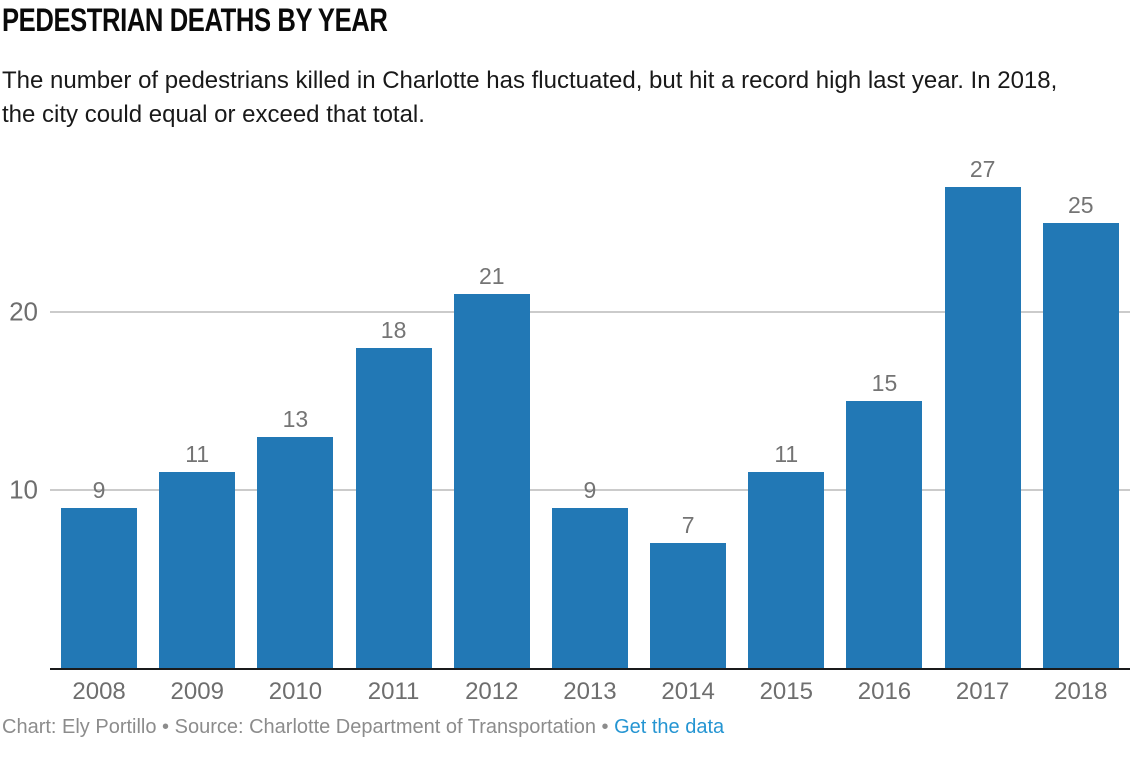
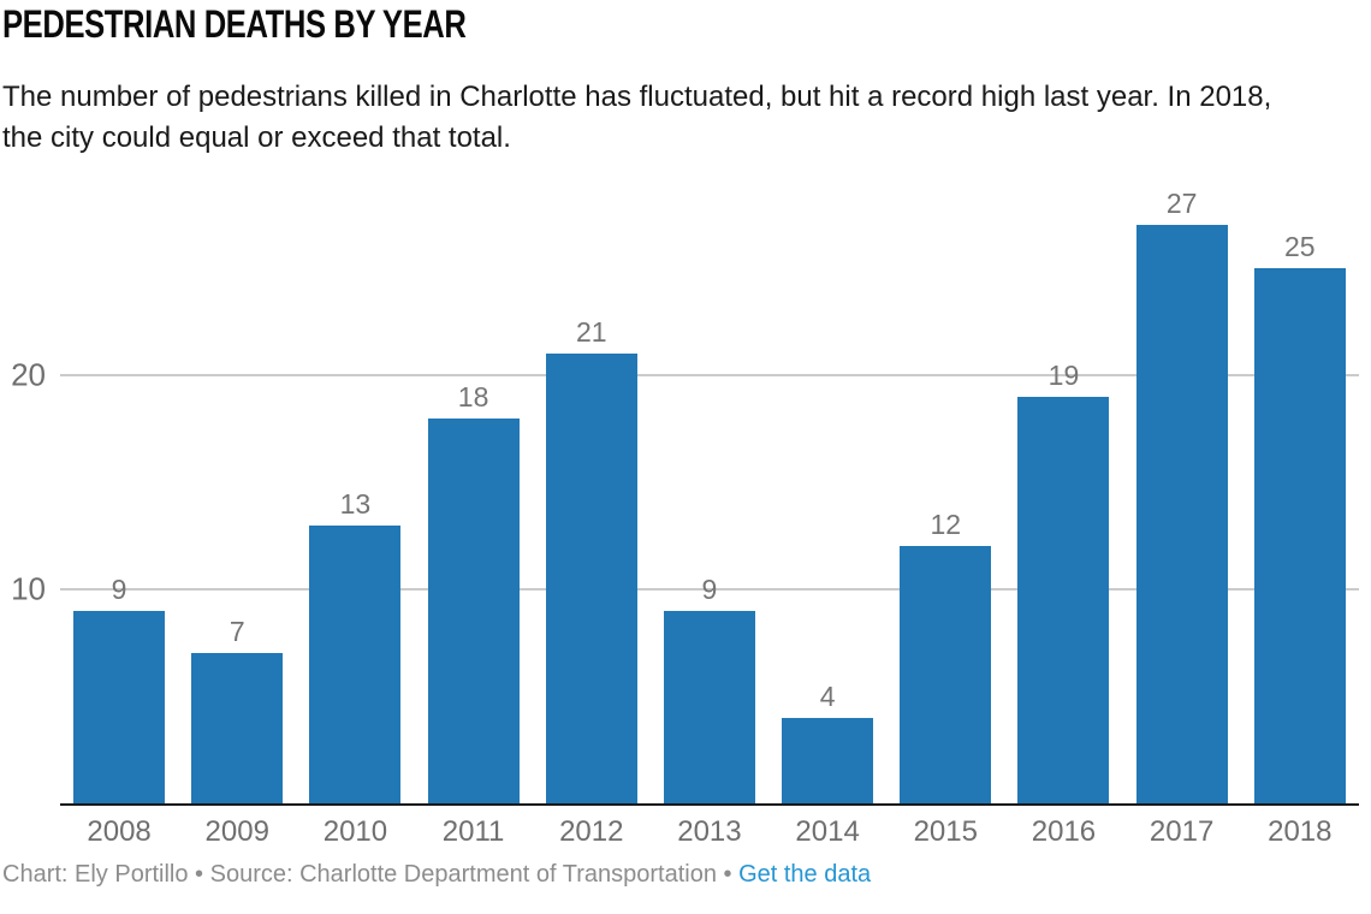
2009: 11 -> 7
2014: 7 -> 4
2015: 11 -> 12
2016: 15 -> 19
